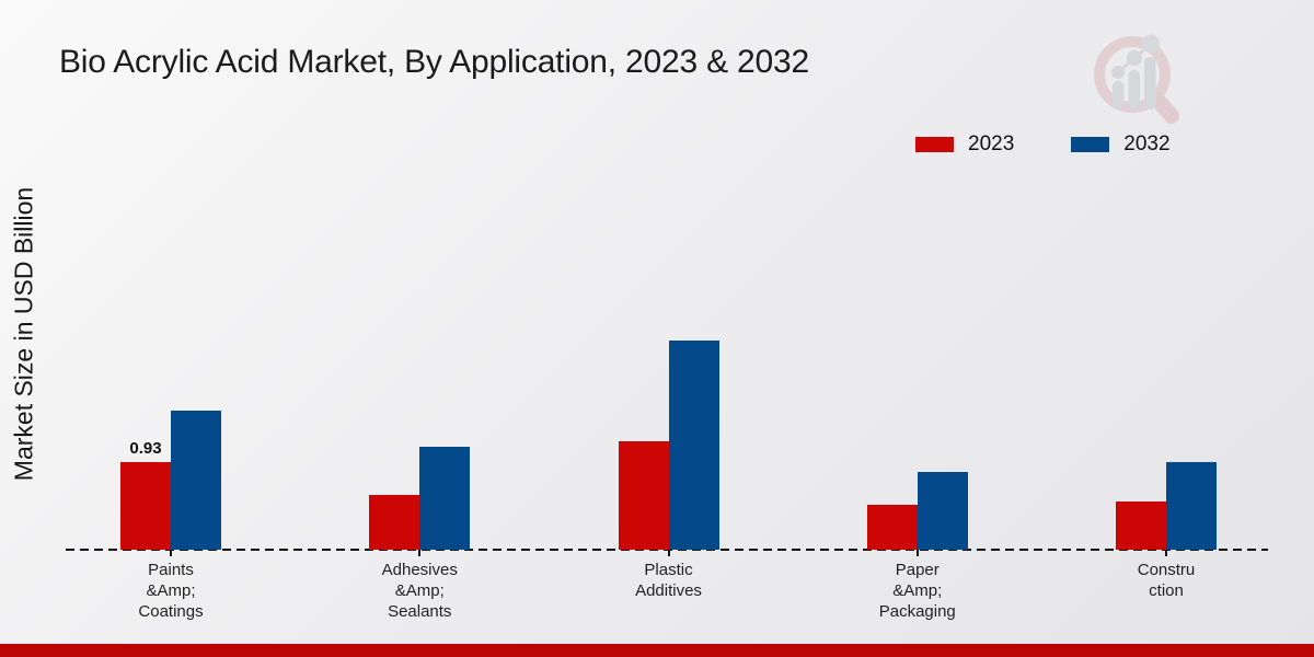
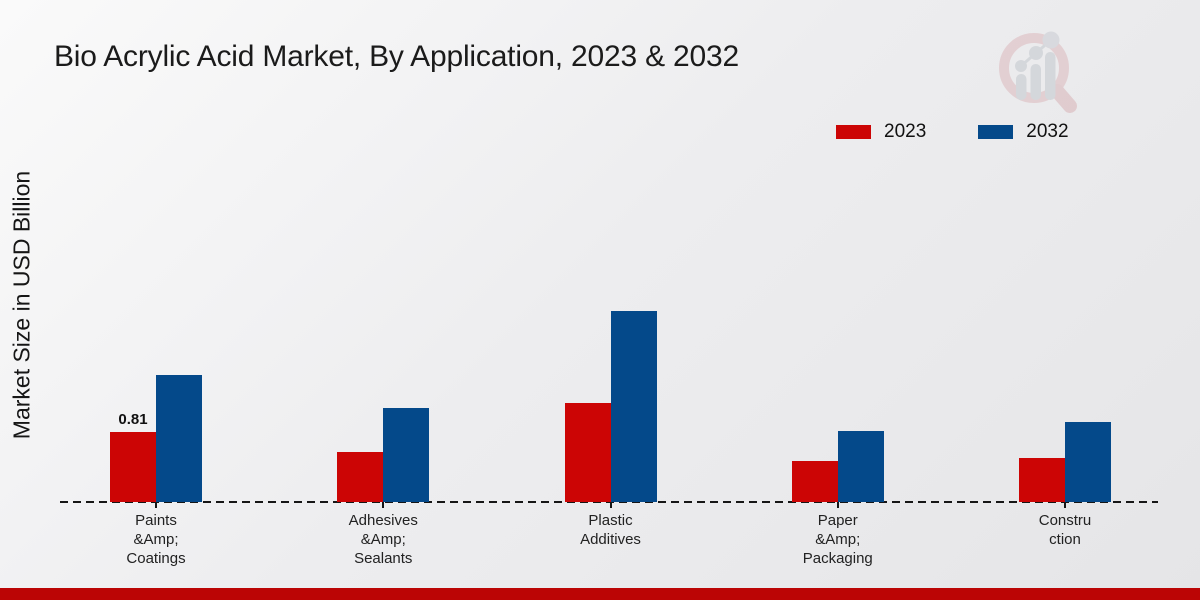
2023/Paints &Amp; Coatings: 0.93 -> 0.81
